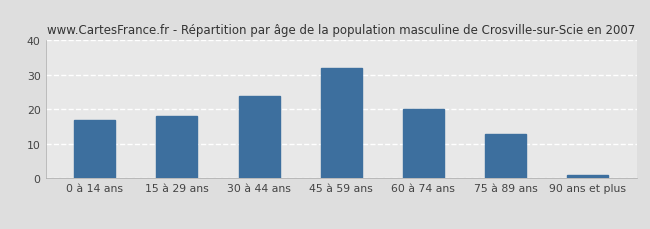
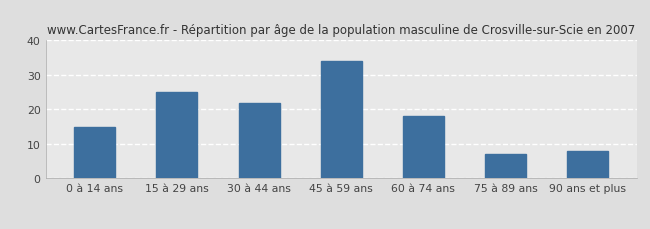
0 à 14 ans: 17 -> 15
15 à 29 ans: 18 -> 25
30 à 44 ans: 24 -> 22
45 à 59 ans: 32 -> 34
60 à 74 ans: 20 -> 18
75 à 89 ans: 13 -> 7
90 ans et plus: 1 -> 8
